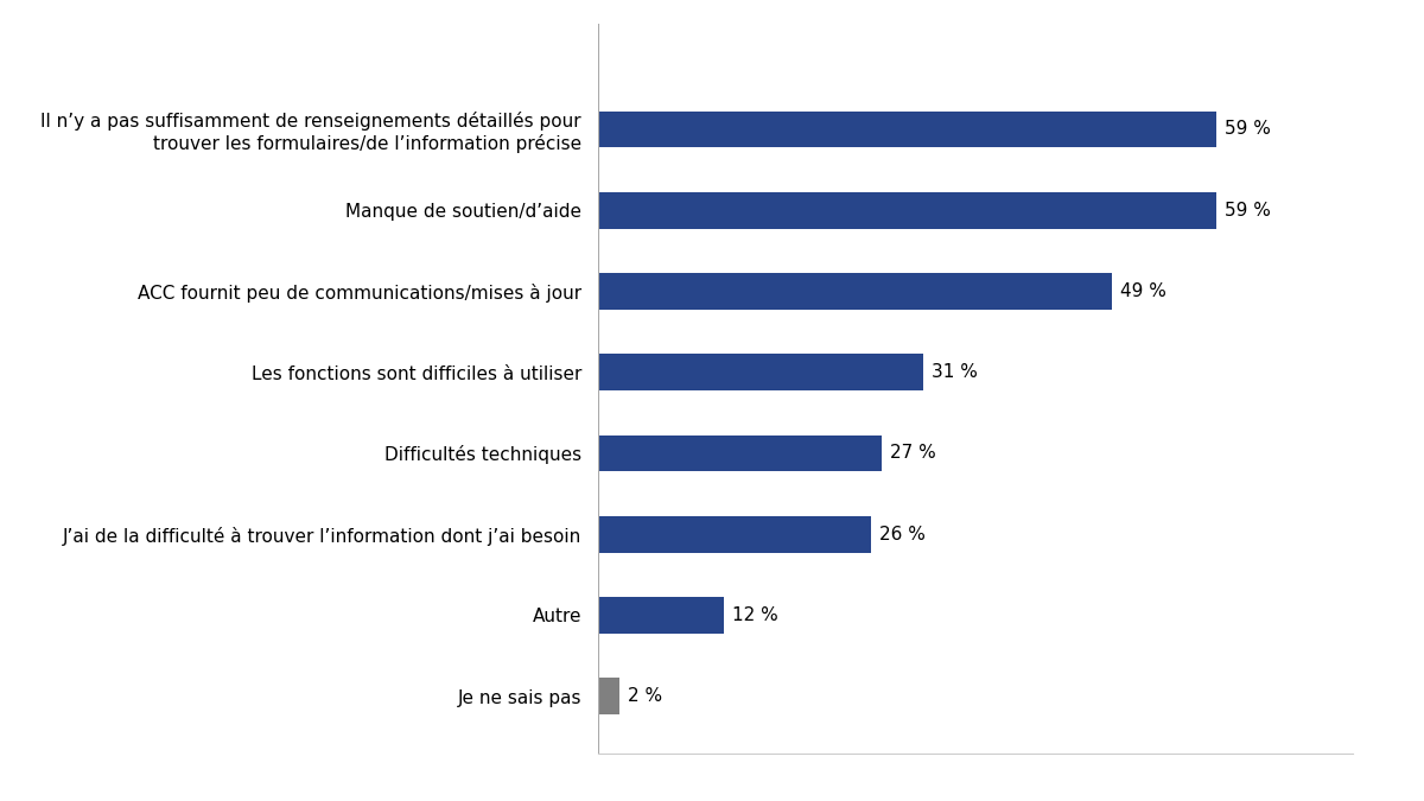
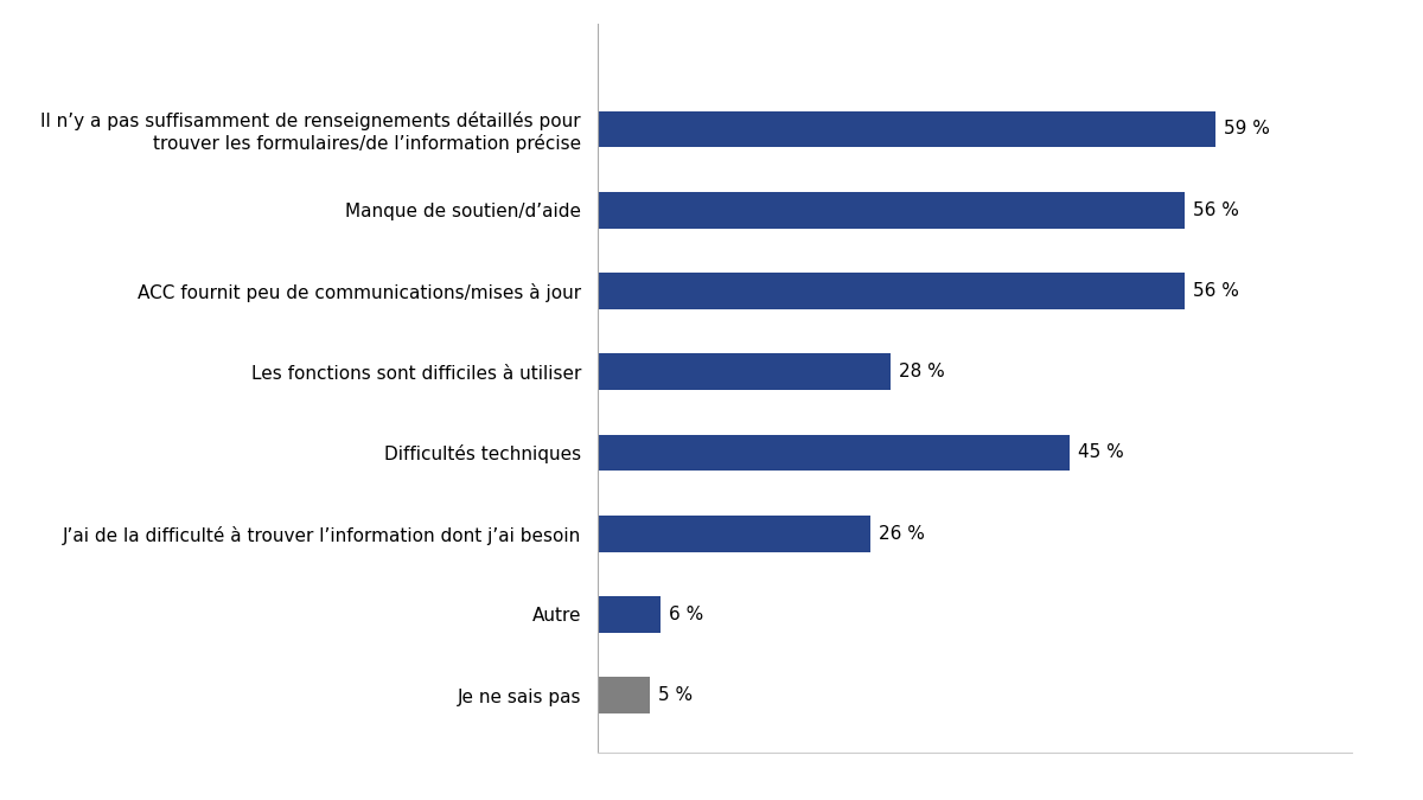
Manque de soutien/d’aide: 59 -> 56
ACC fournit peu de communications/mises à jour: 49 -> 56
Les fonctions sont difficiles à utiliser: 31 -> 28
Difficultés techniques: 27 -> 45
Autre: 12 -> 6
Je ne sais pas: 2 -> 5
